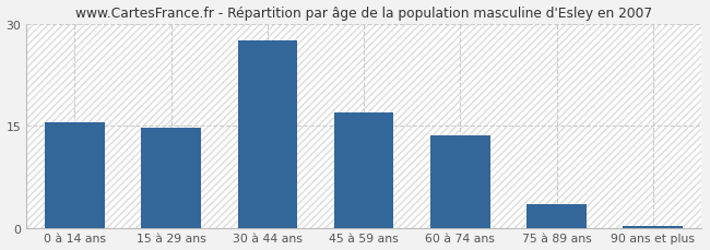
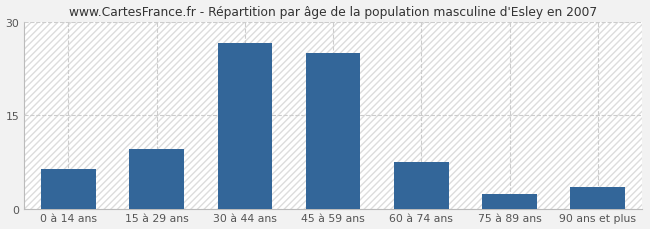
0 à 14 ans: 15.5 -> 6.4
15 à 29 ans: 14.7 -> 9.6
30 à 44 ans: 27.5 -> 26.6
45 à 59 ans: 17.0 -> 25.0
60 à 74 ans: 13.5 -> 7.4
75 à 89 ans: 3.5 -> 2.4
90 ans et plus: 0.2 -> 3.4
